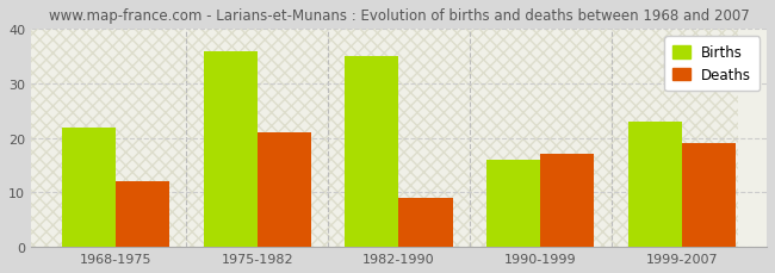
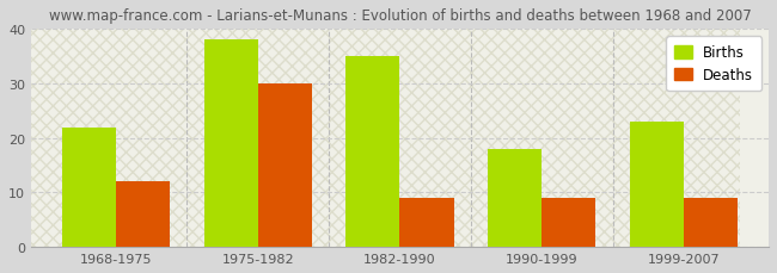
Births/1975-1982: 36 -> 38
Deaths/1975-1982: 21 -> 30
Births/1990-1999: 16 -> 18
Deaths/1990-1999: 17 -> 9
Deaths/1999-2007: 19 -> 9
